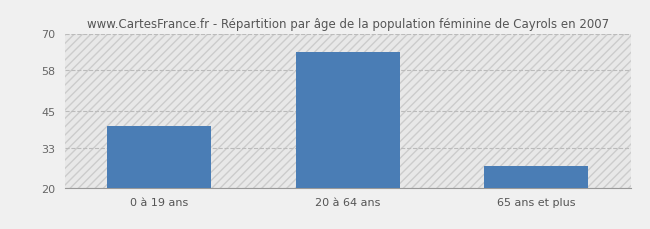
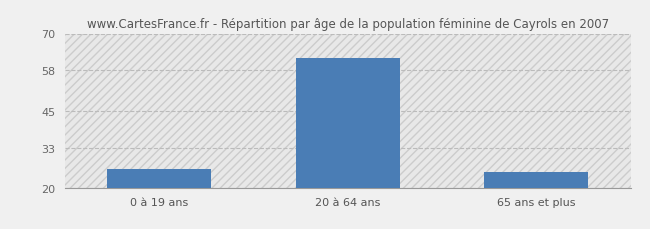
0 à 19 ans: 40 -> 26
20 à 64 ans: 64 -> 62
65 ans et plus: 27 -> 25
